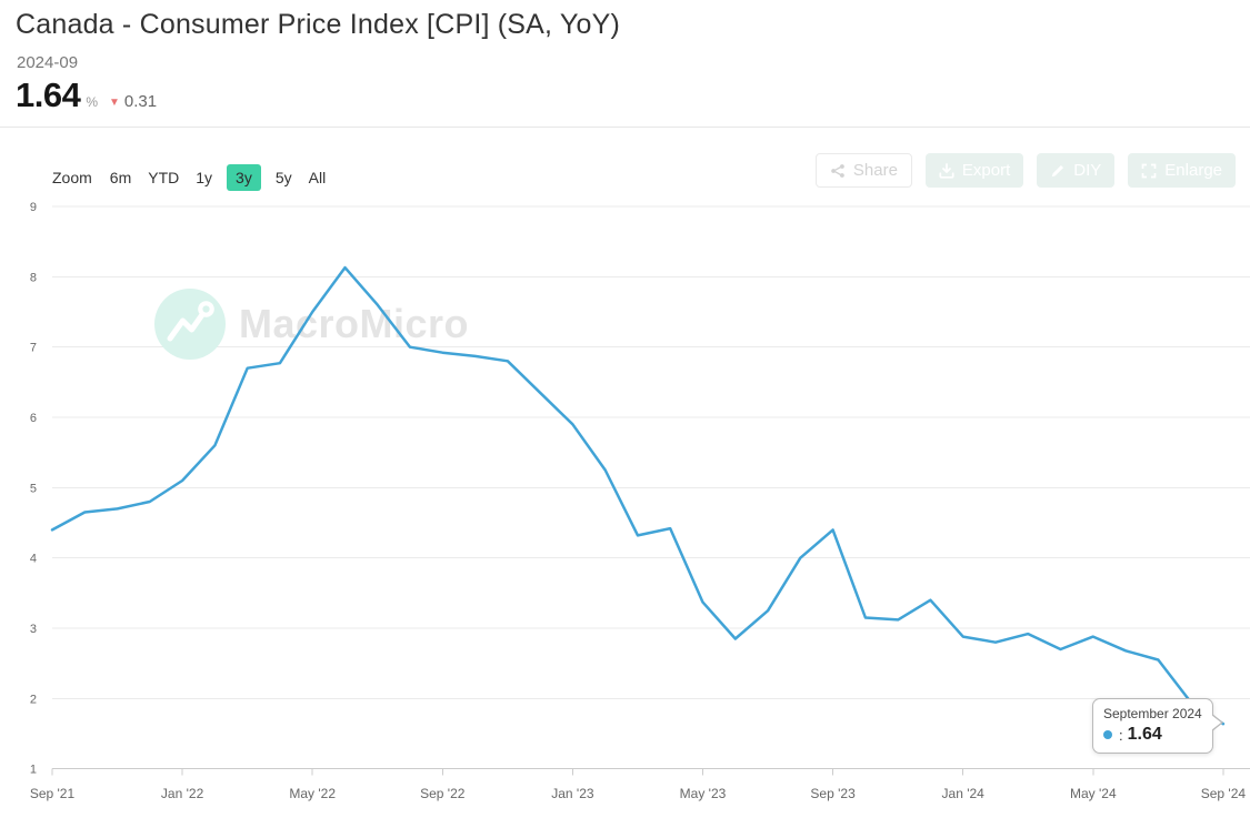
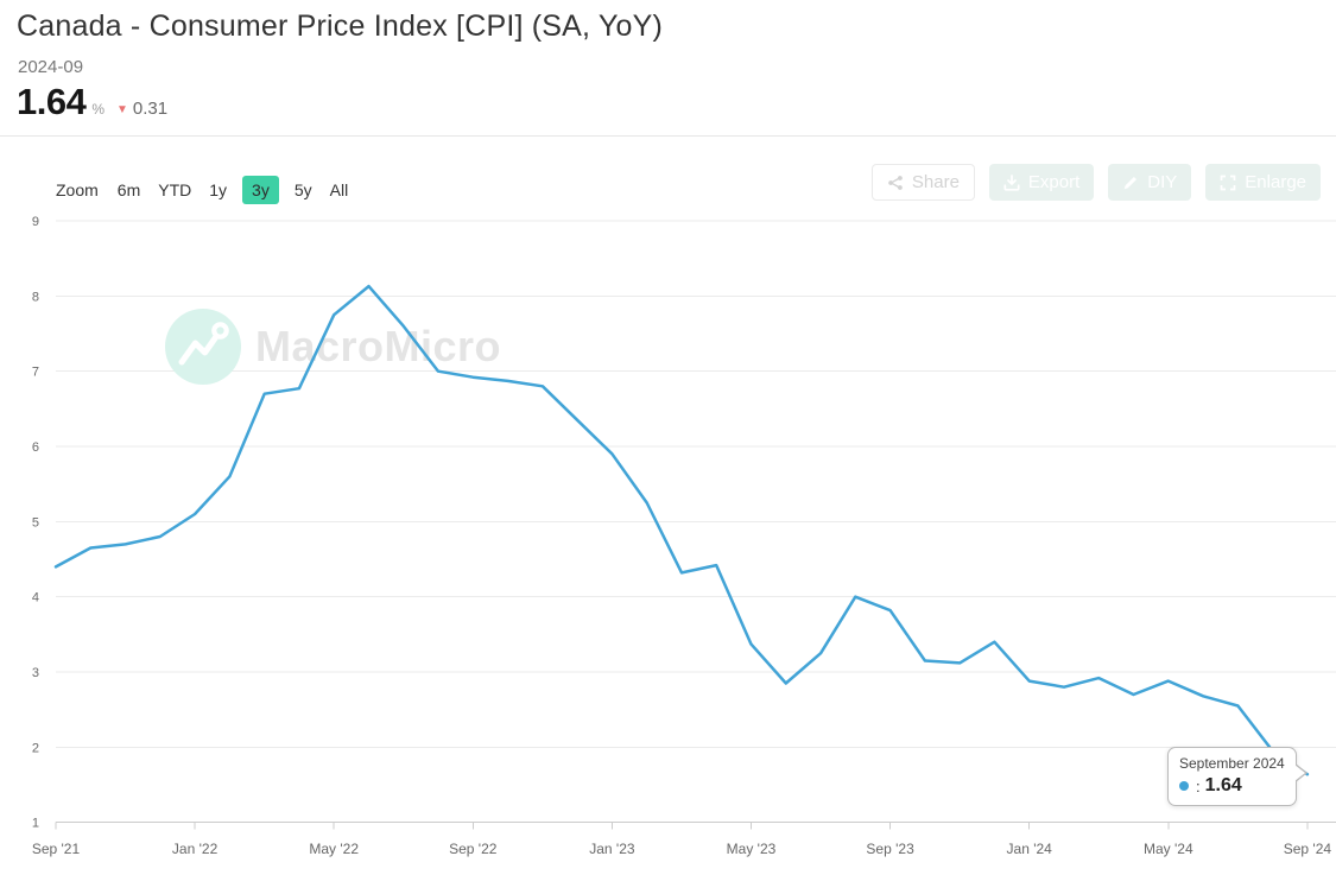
May '22: 7.5 -> 7.8
Sep '23: 4.4 -> 3.8
